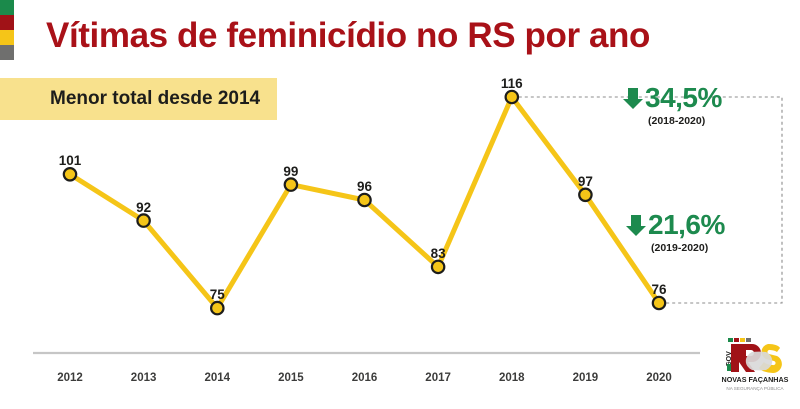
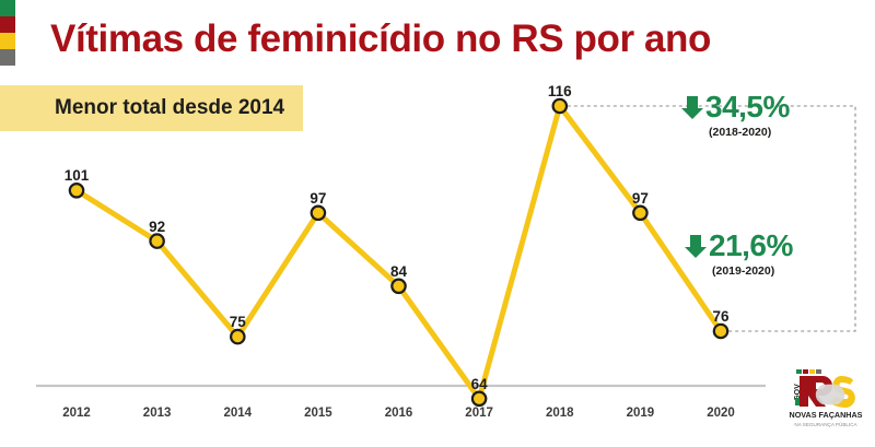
2015: 99 -> 97
2016: 96 -> 84
2017: 83 -> 64
